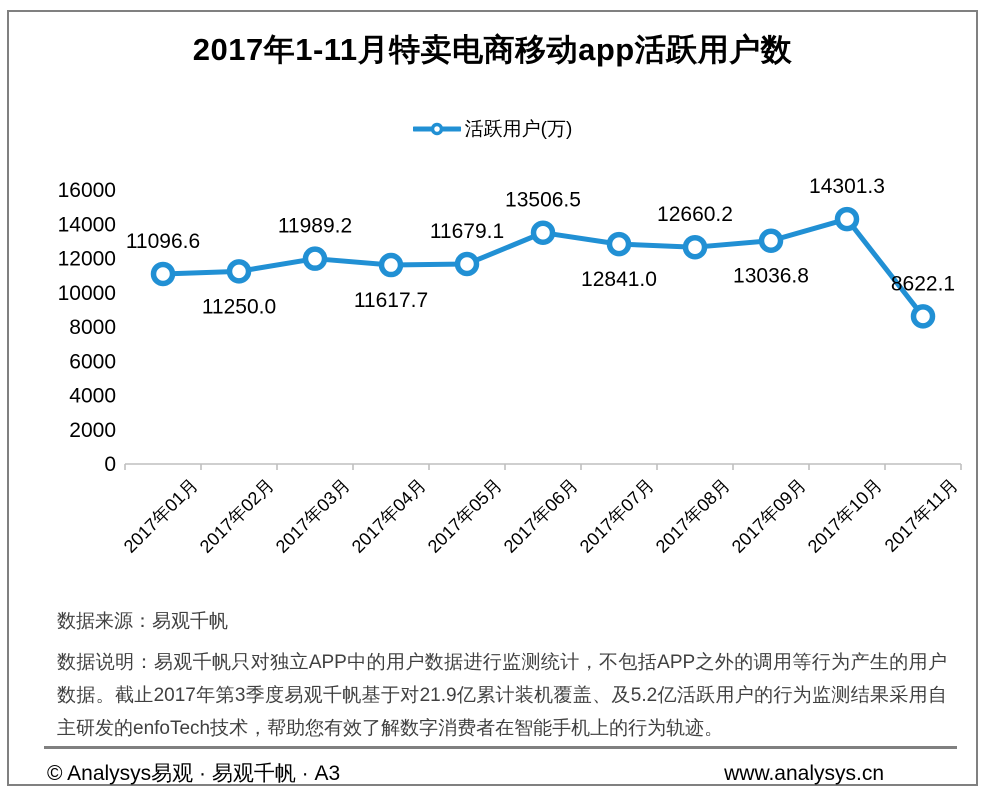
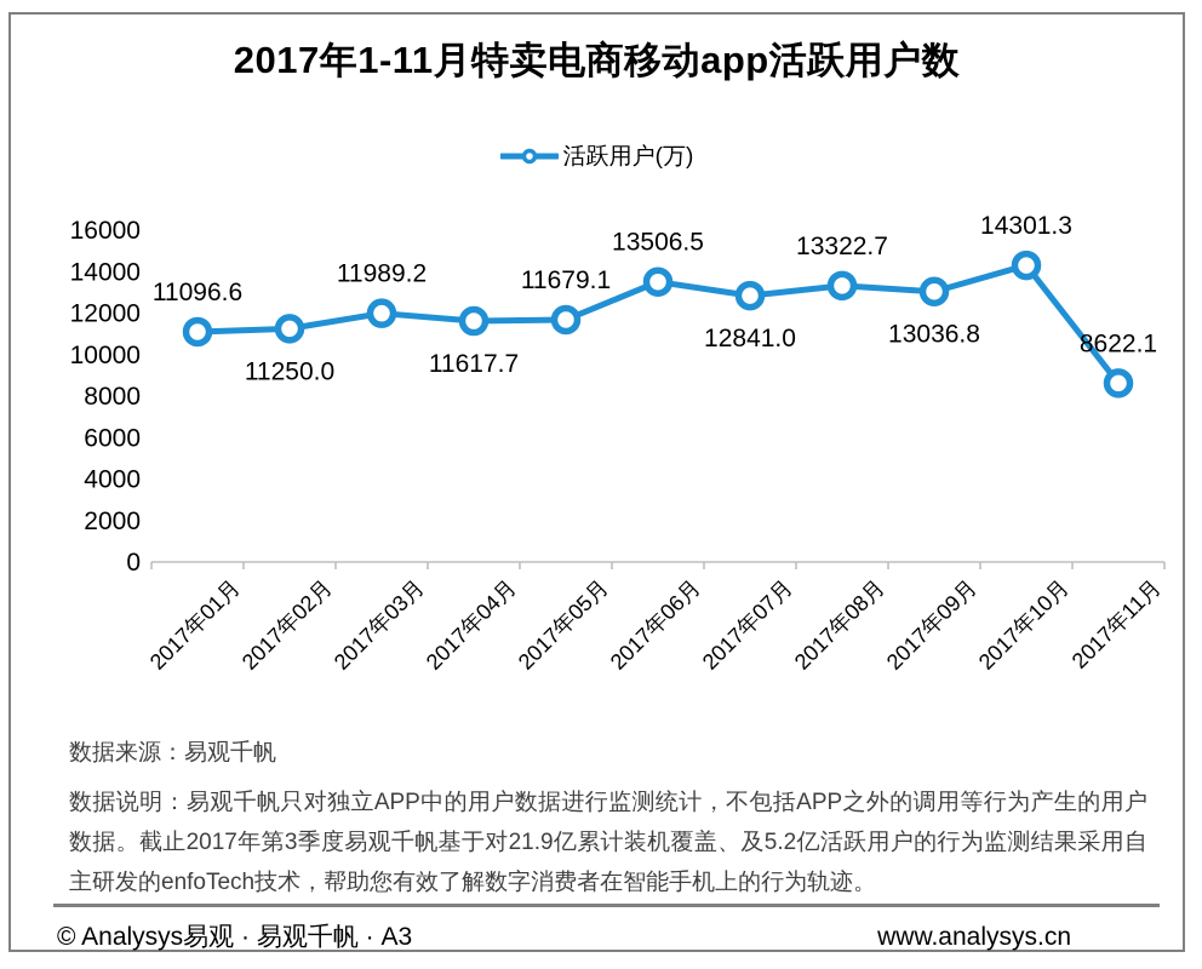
2017年08月: 12660.2 -> 13322.7
